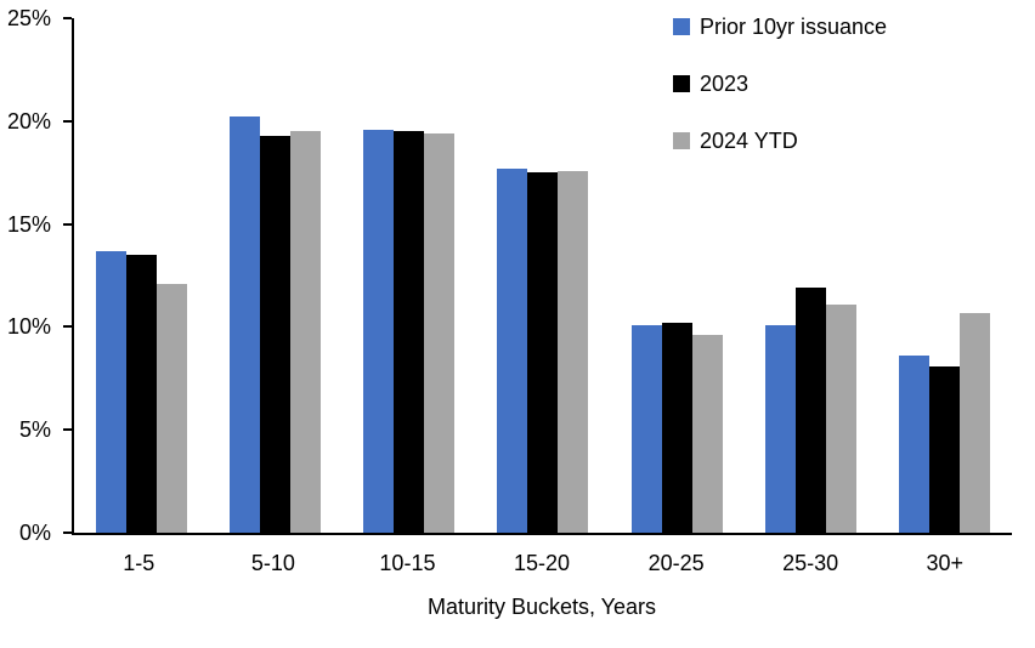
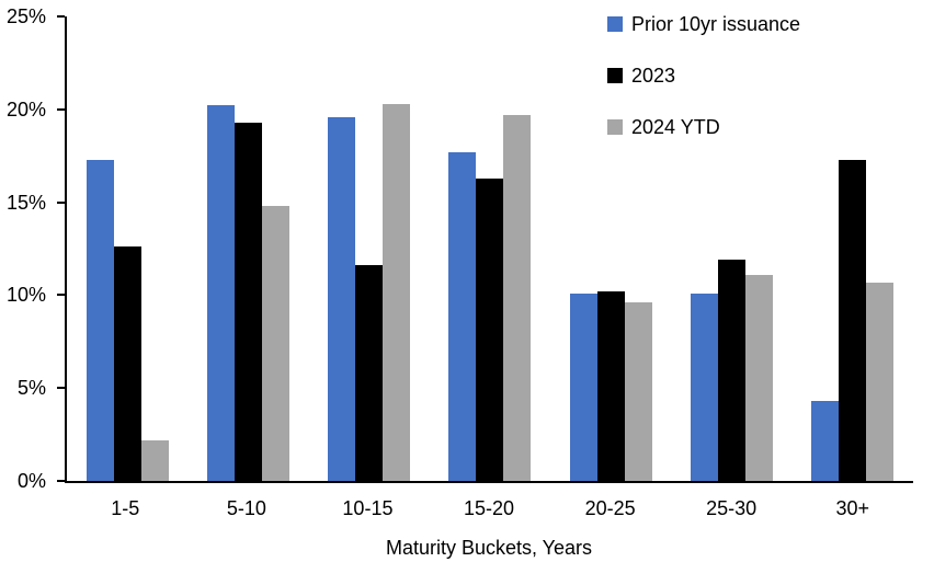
Prior 10yr issuance/1-5: 13.7% -> 17.3%
2023/1-5: 13.5% -> 12.6%
2024 YTD/1-5: 12.1% -> 2.2%
2024 YTD/5-10: 19.5% -> 14.8%
2023/10-15: 19.5% -> 11.6%
2024 YTD/10-15: 19.4% -> 20.3%
2023/15-20: 17.5% -> 16.3%
2024 YTD/15-20: 17.6% -> 19.7%
Prior 10yr issuance/30+: 8.6% -> 4.3%
2023/30+: 8.1% -> 17.3%
